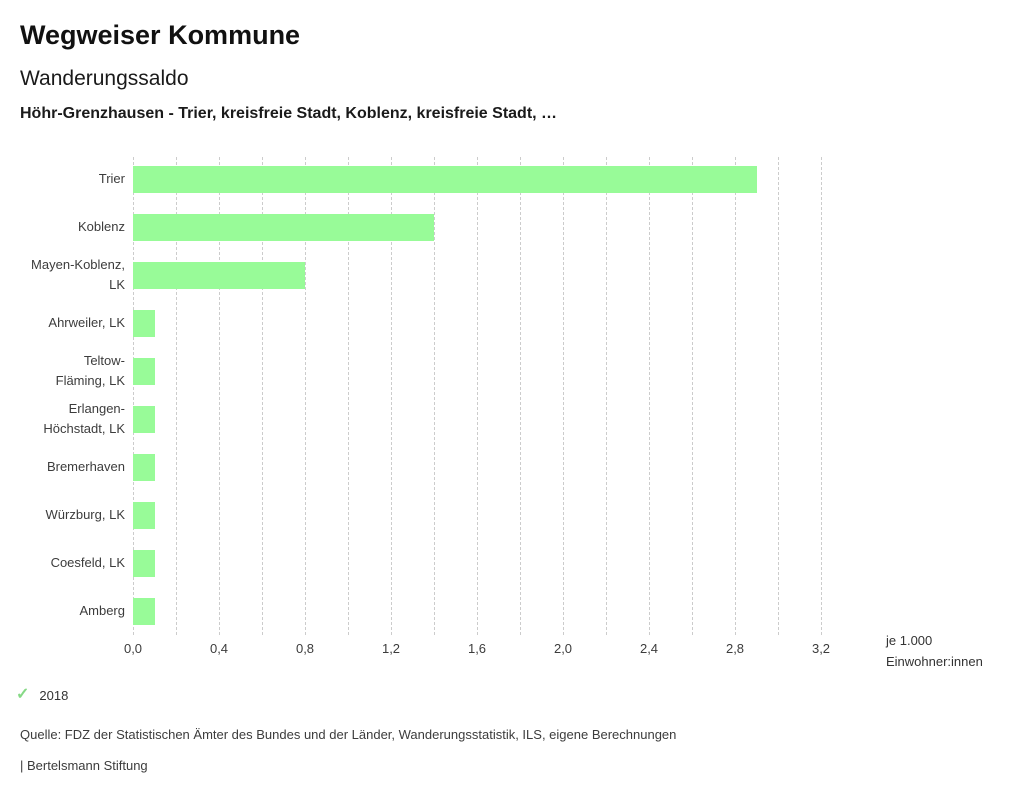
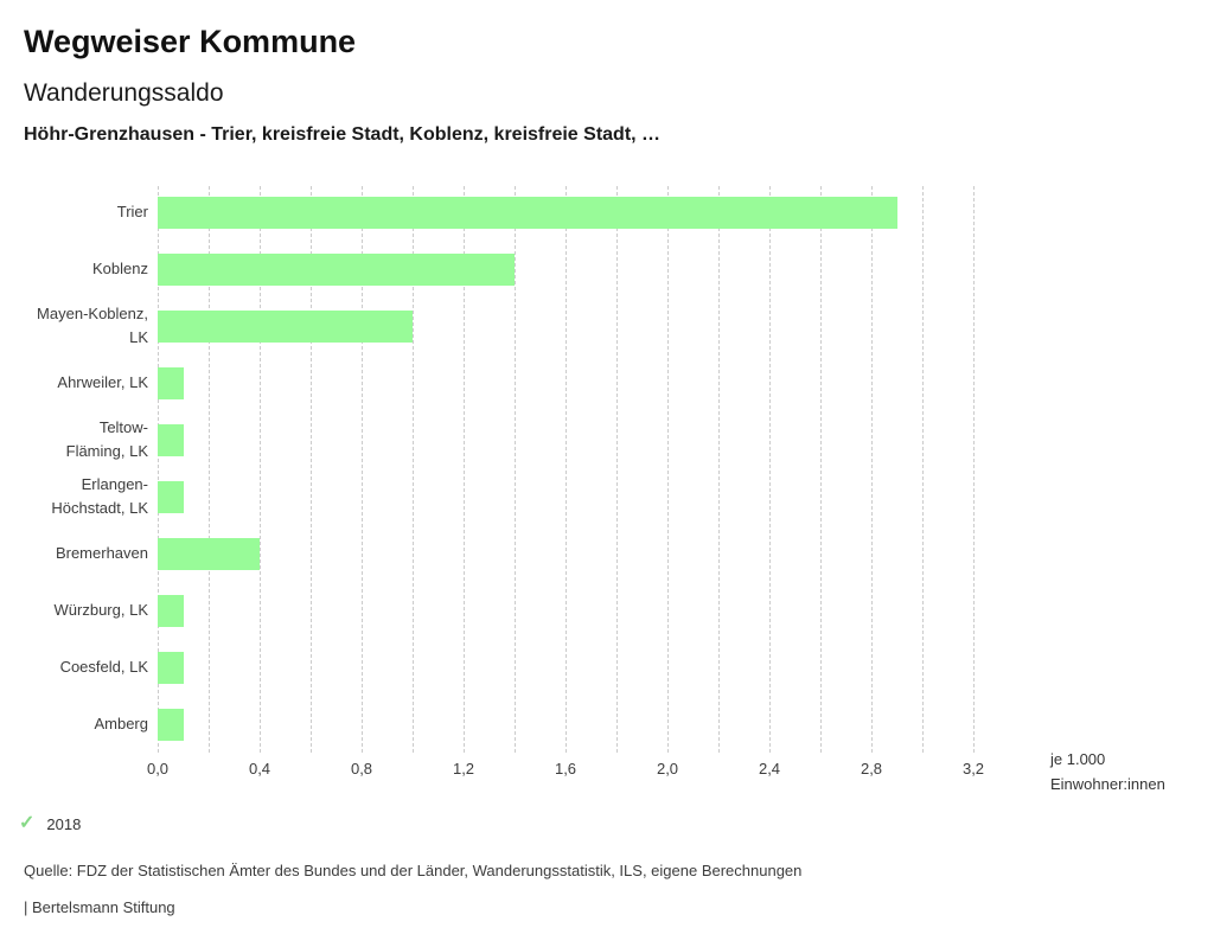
Mayen-Koblenz, LK: 0,8 -> 1,0
Bremerhaven: 0,1 -> 0,4
